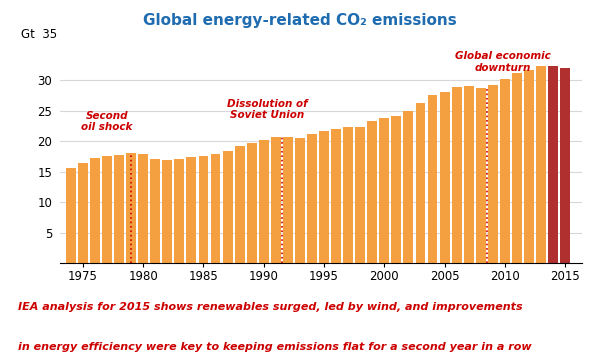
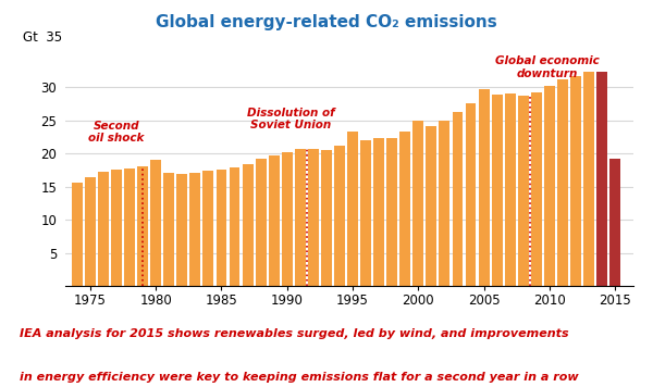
1980: 17.9 -> 19.0
1995: 21.7 -> 23.4
2000: 23.8 -> 25.0
2005: 28.1 -> 29.8
2015: 32.1 -> 19.2
